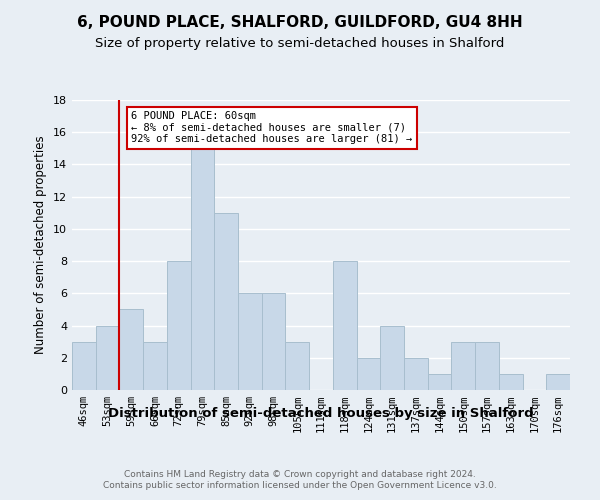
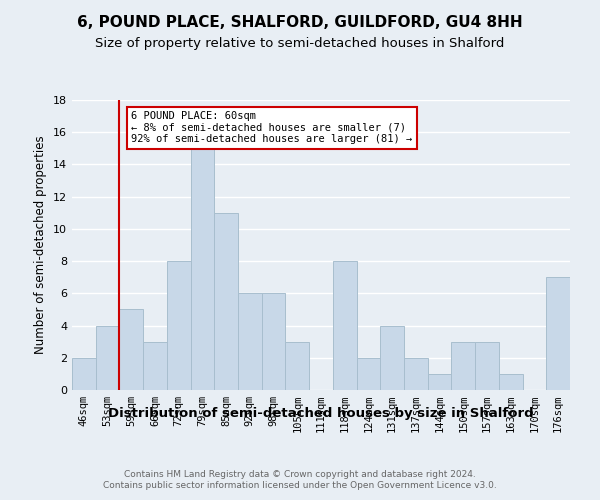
46sqm: 3 -> 2
176sqm: 1 -> 7
